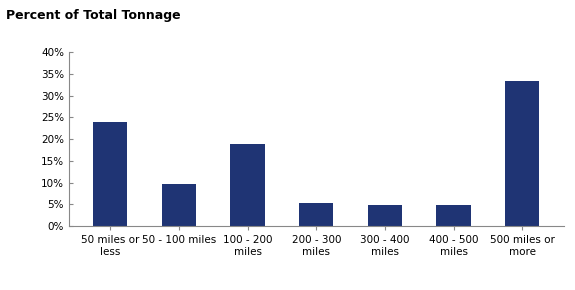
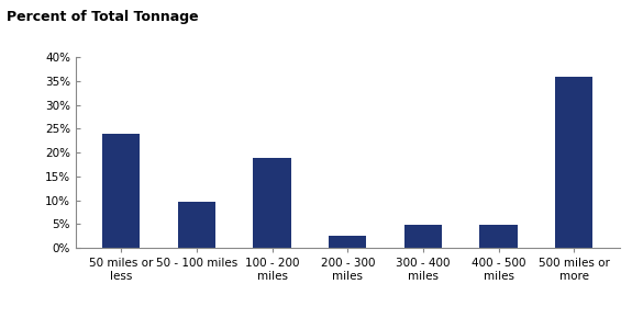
200 - 300 miles: 5.4% -> 2.5%
500 miles or more: 33.4% -> 36.0%
